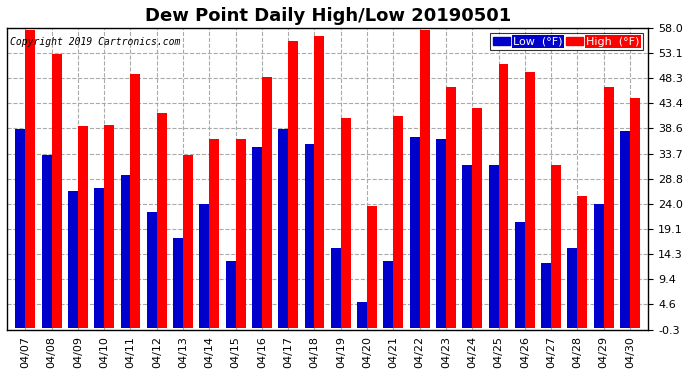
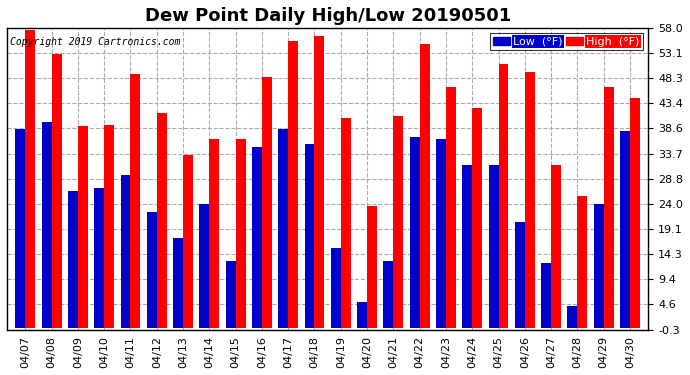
Low (°F)/04/08: 33.5 -> 39.8
High (°F)/04/22: 57.5 -> 54.8
Low (°F)/04/28: 15.5 -> 4.2
